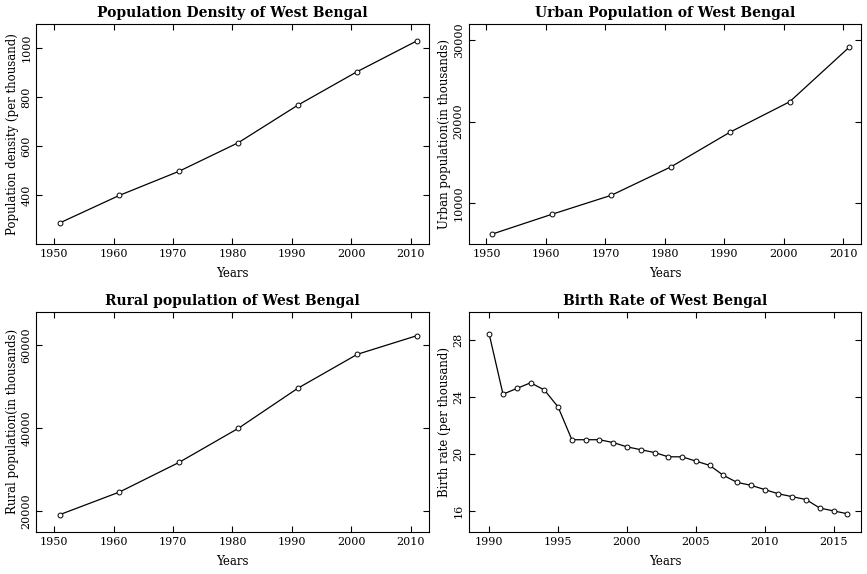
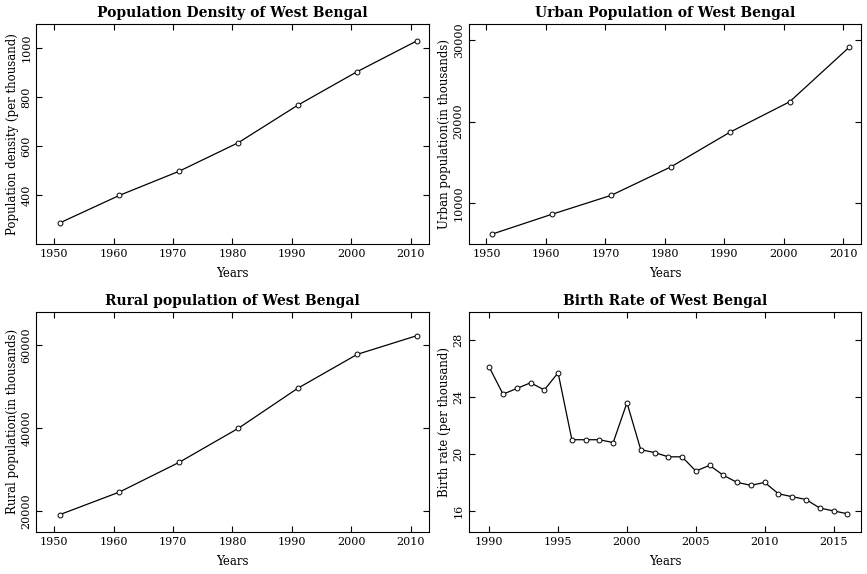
Birth Rate of West Bengal/1990: 28.4 -> 26.1
Birth Rate of West Bengal/1995: 23.3 -> 25.7
Birth Rate of West Bengal/2000: 20.5 -> 23.6
Birth Rate of West Bengal/2005: 19.5 -> 18.8
Birth Rate of West Bengal/2010: 17.5 -> 18.0
